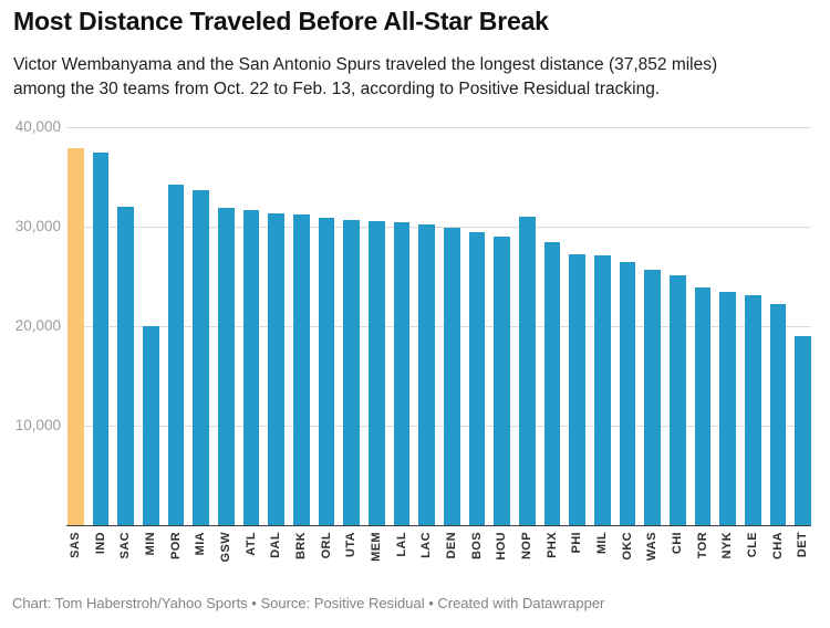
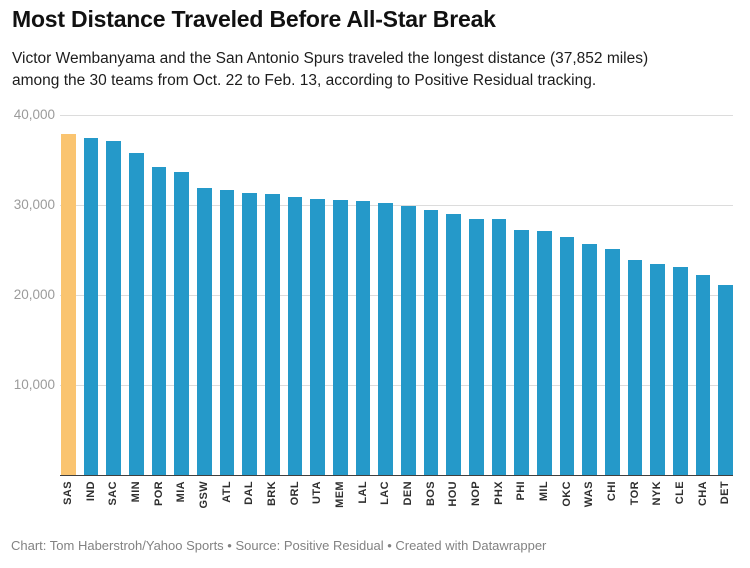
SAC: 32000 -> 37000
MIN: 20000 -> 36000
NOP: 31000 -> 28000
DET: 19000 -> 21000
